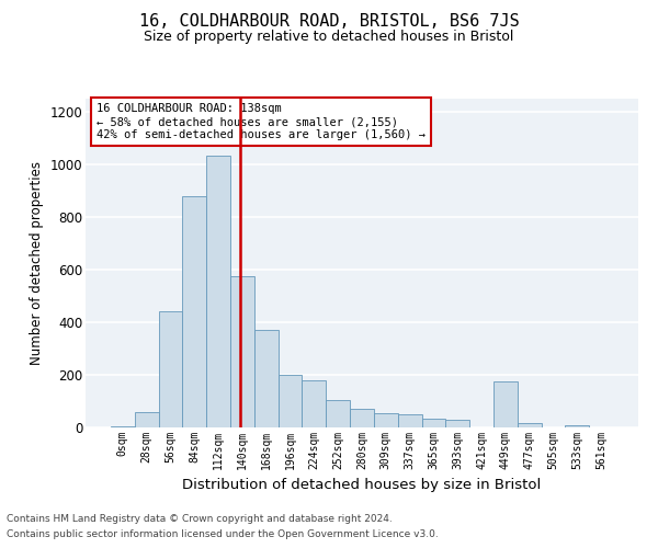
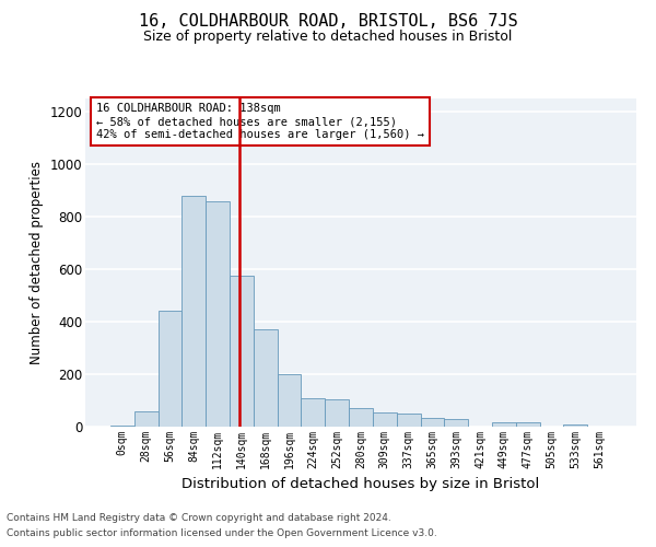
112sqm: 1035 -> 860
224sqm: 180 -> 110
449sqm: 175 -> 15
